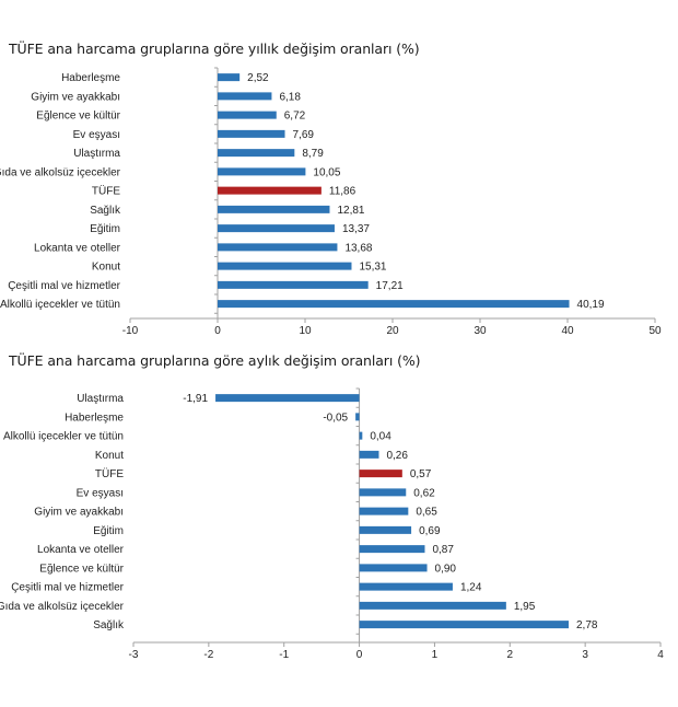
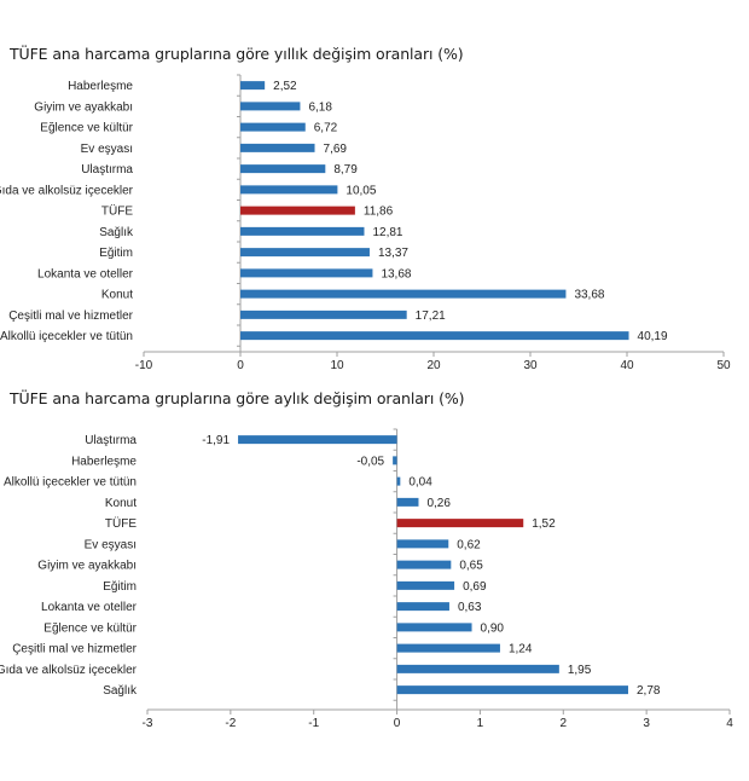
TÜFE ana harcama gruplarına göre yıllık değişim oranları (%)/Konut: 15,31 -> 33,68
TÜFE ana harcama gruplarına göre aylık değişim oranları (%)/TÜFE: 0,57 -> 1,52
TÜFE ana harcama gruplarına göre aylık değişim oranları (%)/Lokanta ve oteller: 0,87 -> 0,63
